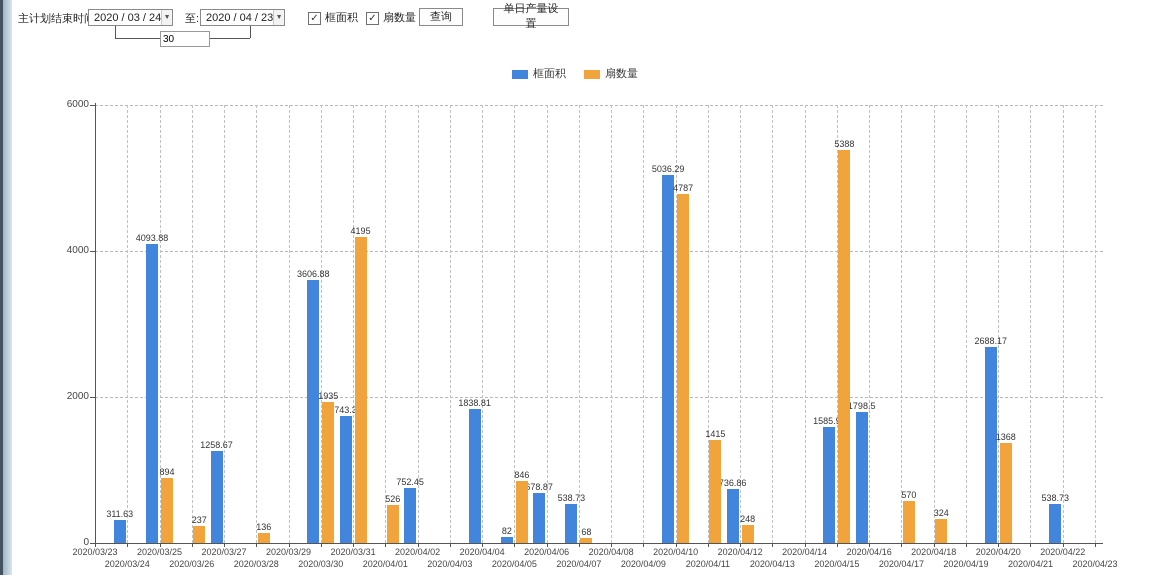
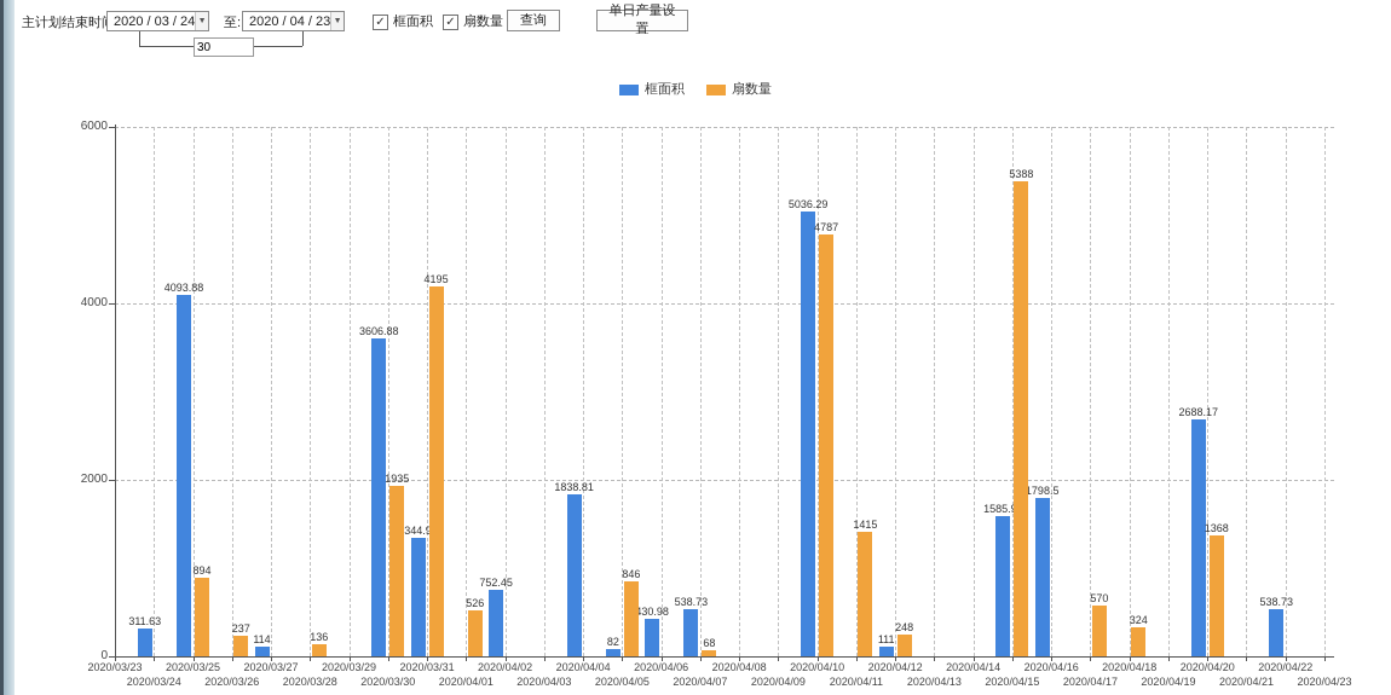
框面积/2020/03/27: 1258.67 -> 114
框面积/2020/03/31: 1743.37 -> 1344.95
框面积/2020/04/06: 678.87 -> 430.98
框面积/2020/04/12: 736.86 -> 111
